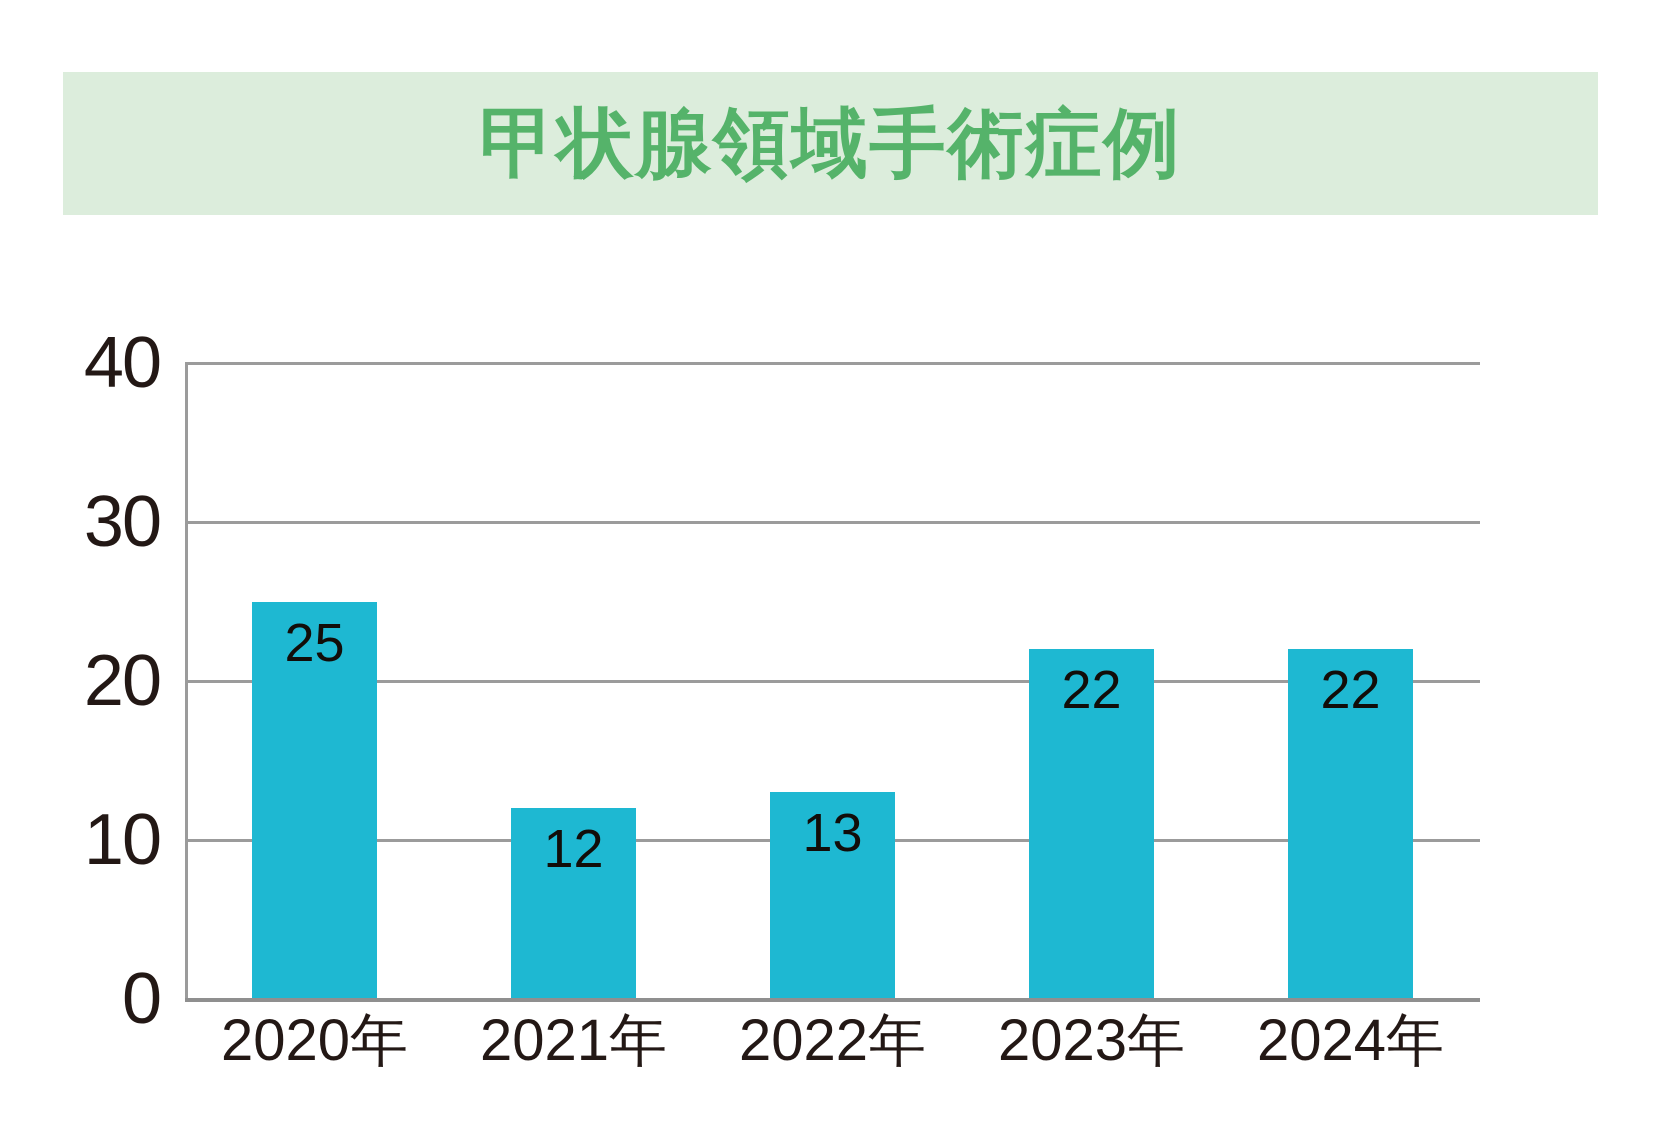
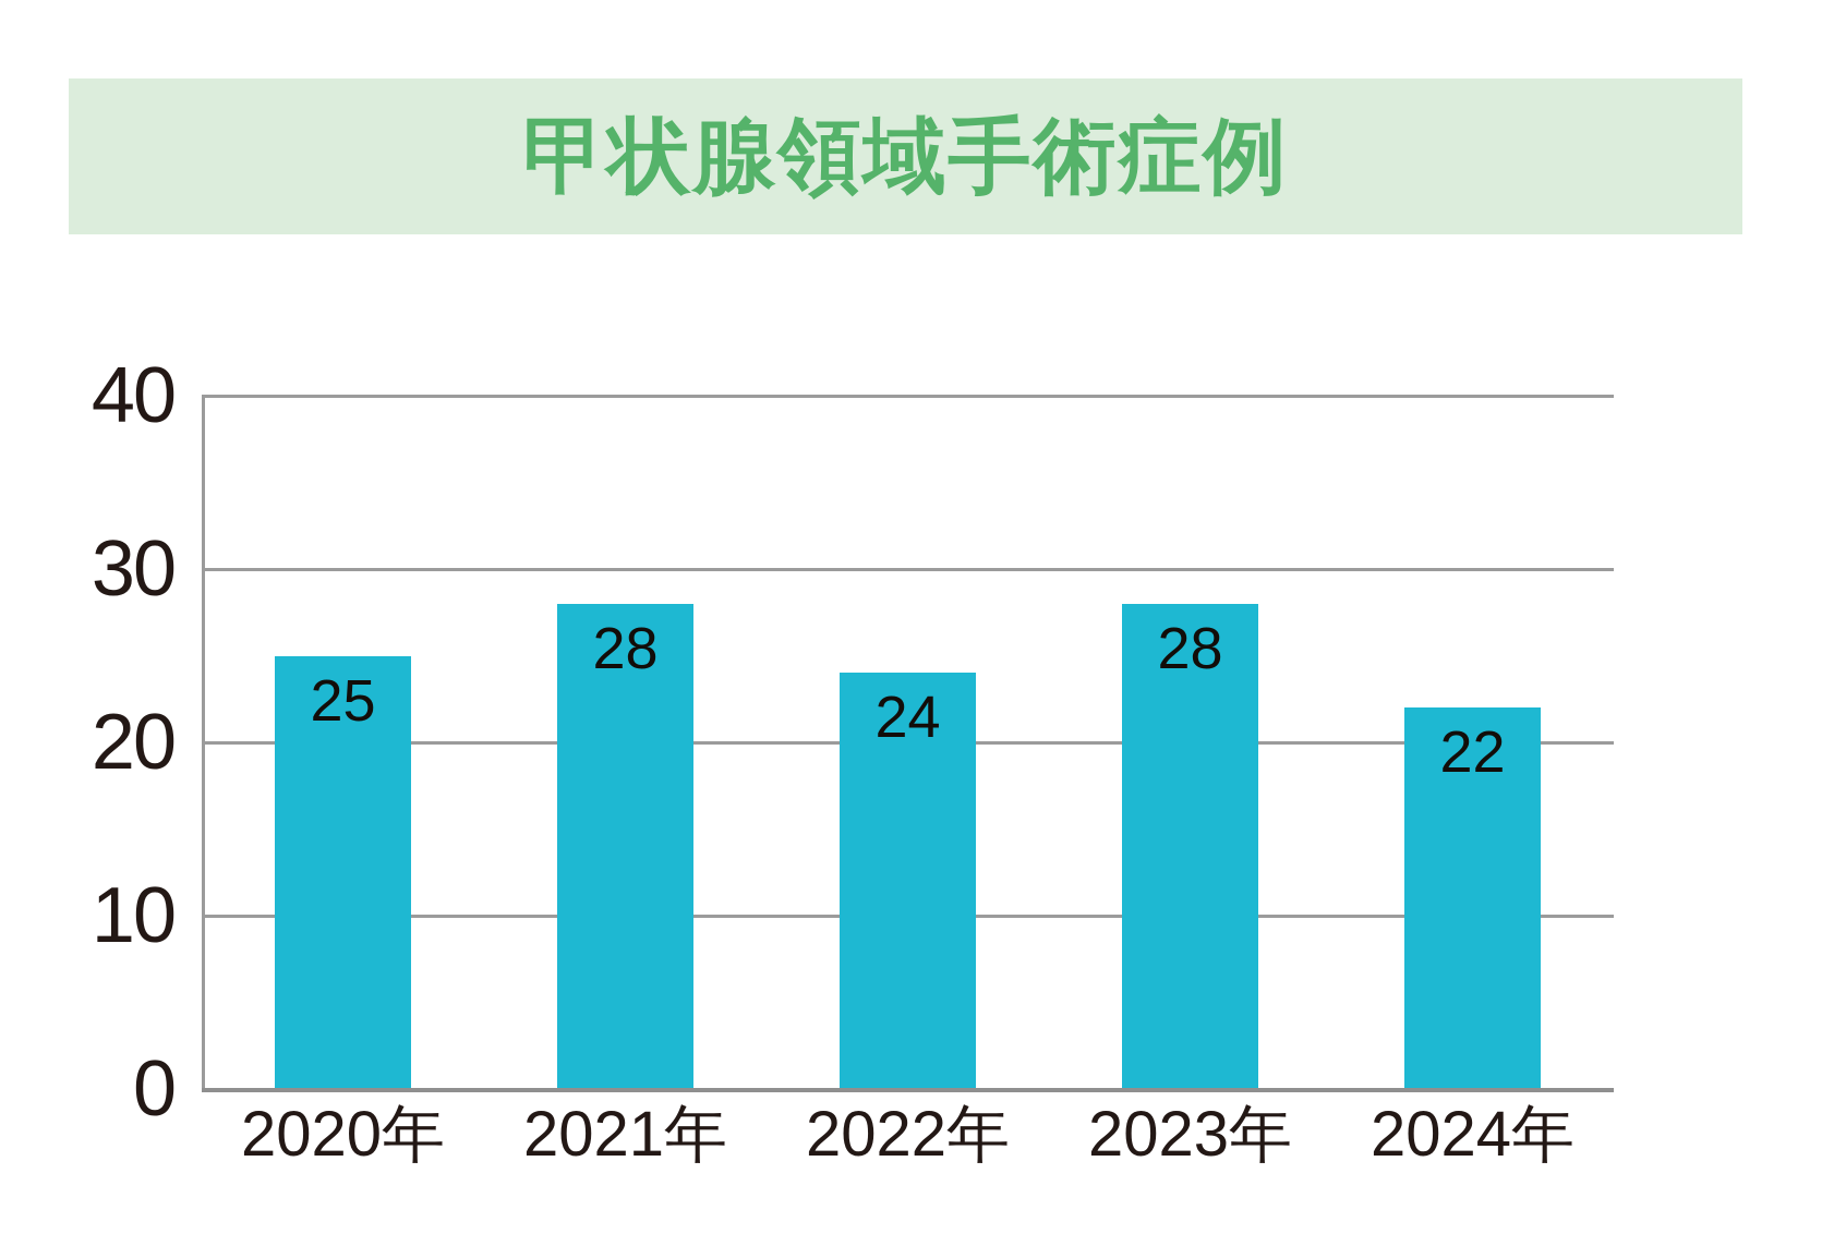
2021年: 12 -> 28
2022年: 13 -> 24
2023年: 22 -> 28
